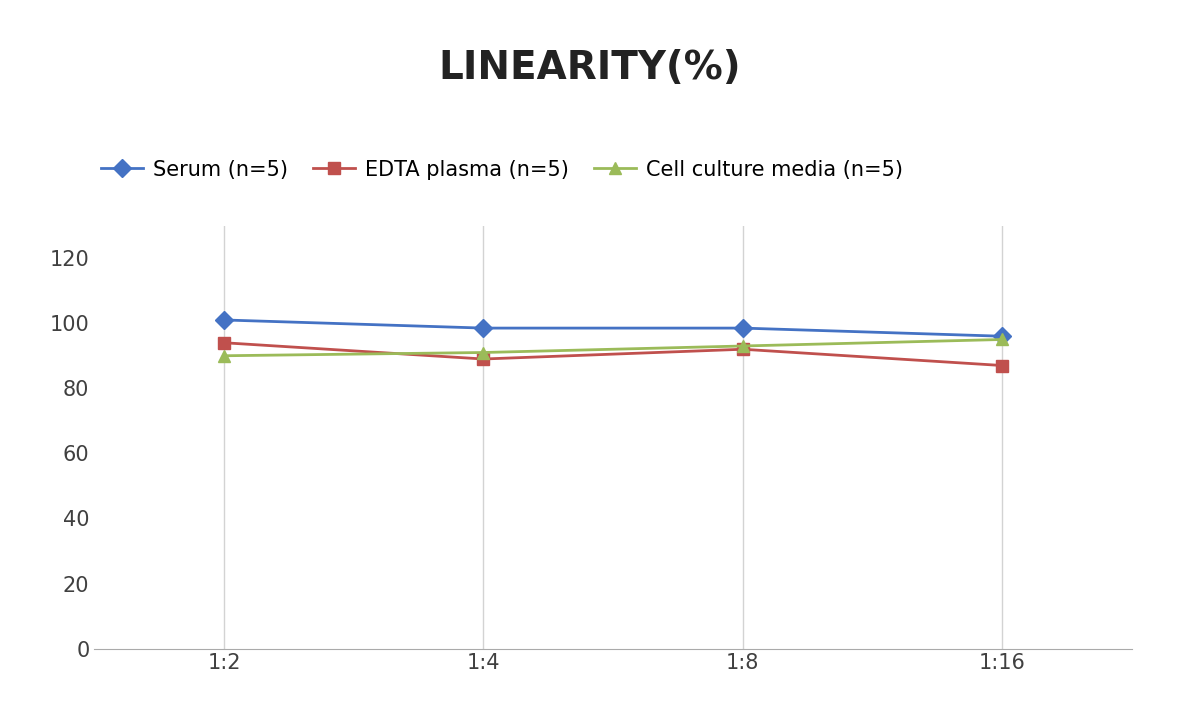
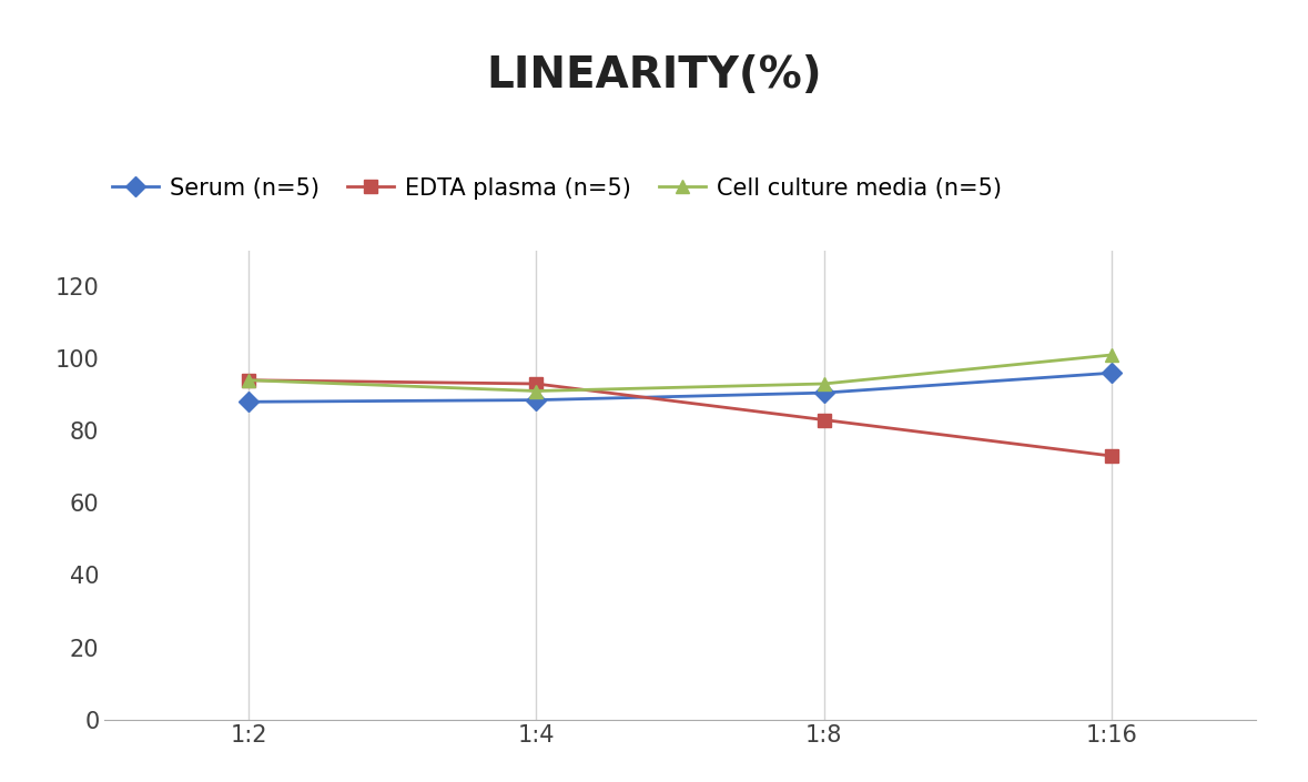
Serum (n=5)/1:2: 101.0 -> 88.0
Cell culture media (n=5)/1:2: 90 -> 94
Serum (n=5)/1:4: 98.5 -> 88.5
EDTA plasma (n=5)/1:4: 89 -> 93
Serum (n=5)/1:8: 98.5 -> 90.5
EDTA plasma (n=5)/1:8: 92 -> 83
EDTA plasma (n=5)/1:16: 87 -> 73
Cell culture media (n=5)/1:16: 95 -> 101
